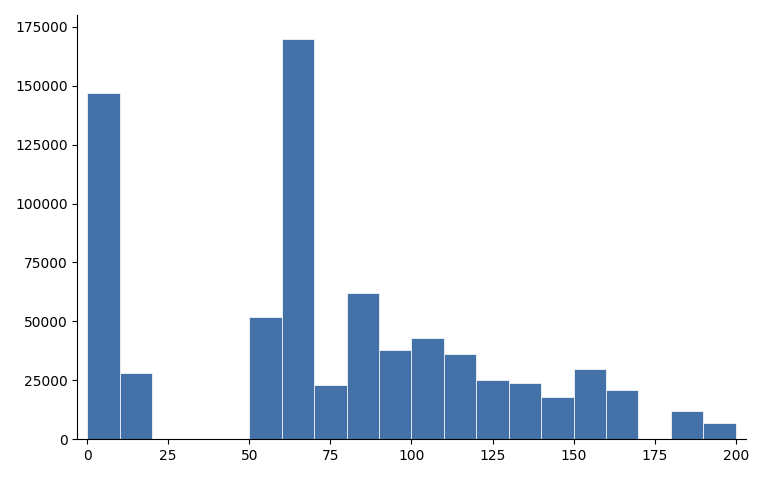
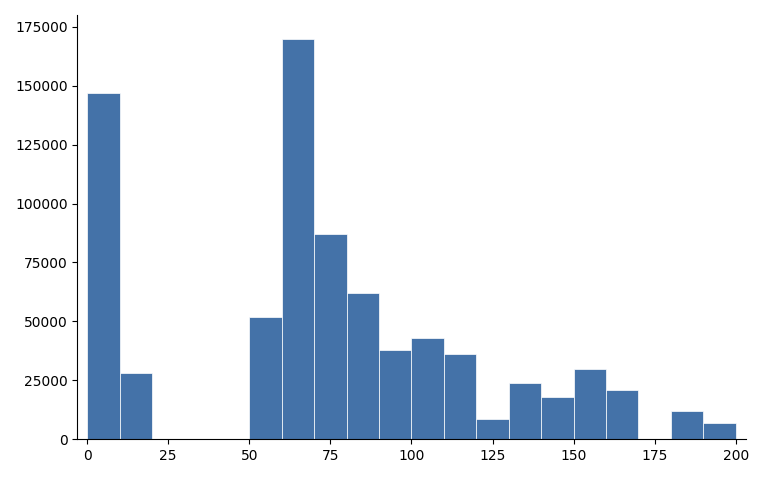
75: 23000 -> 87000
125: 25000 -> 8500
